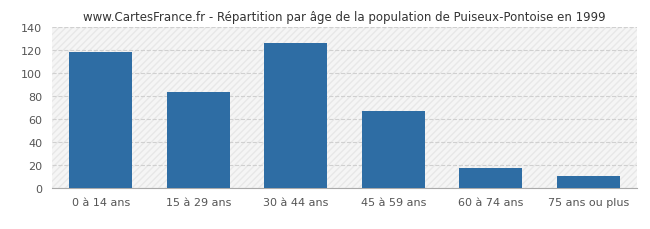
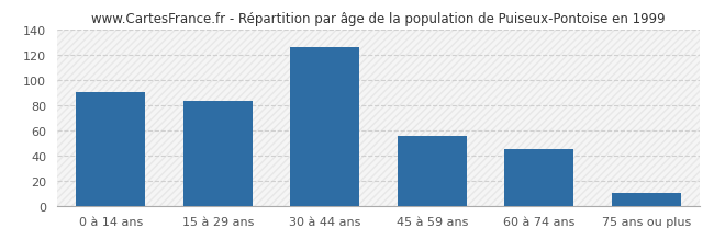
0 à 14 ans: 118 -> 90
45 à 59 ans: 67 -> 55
60 à 74 ans: 17 -> 45
